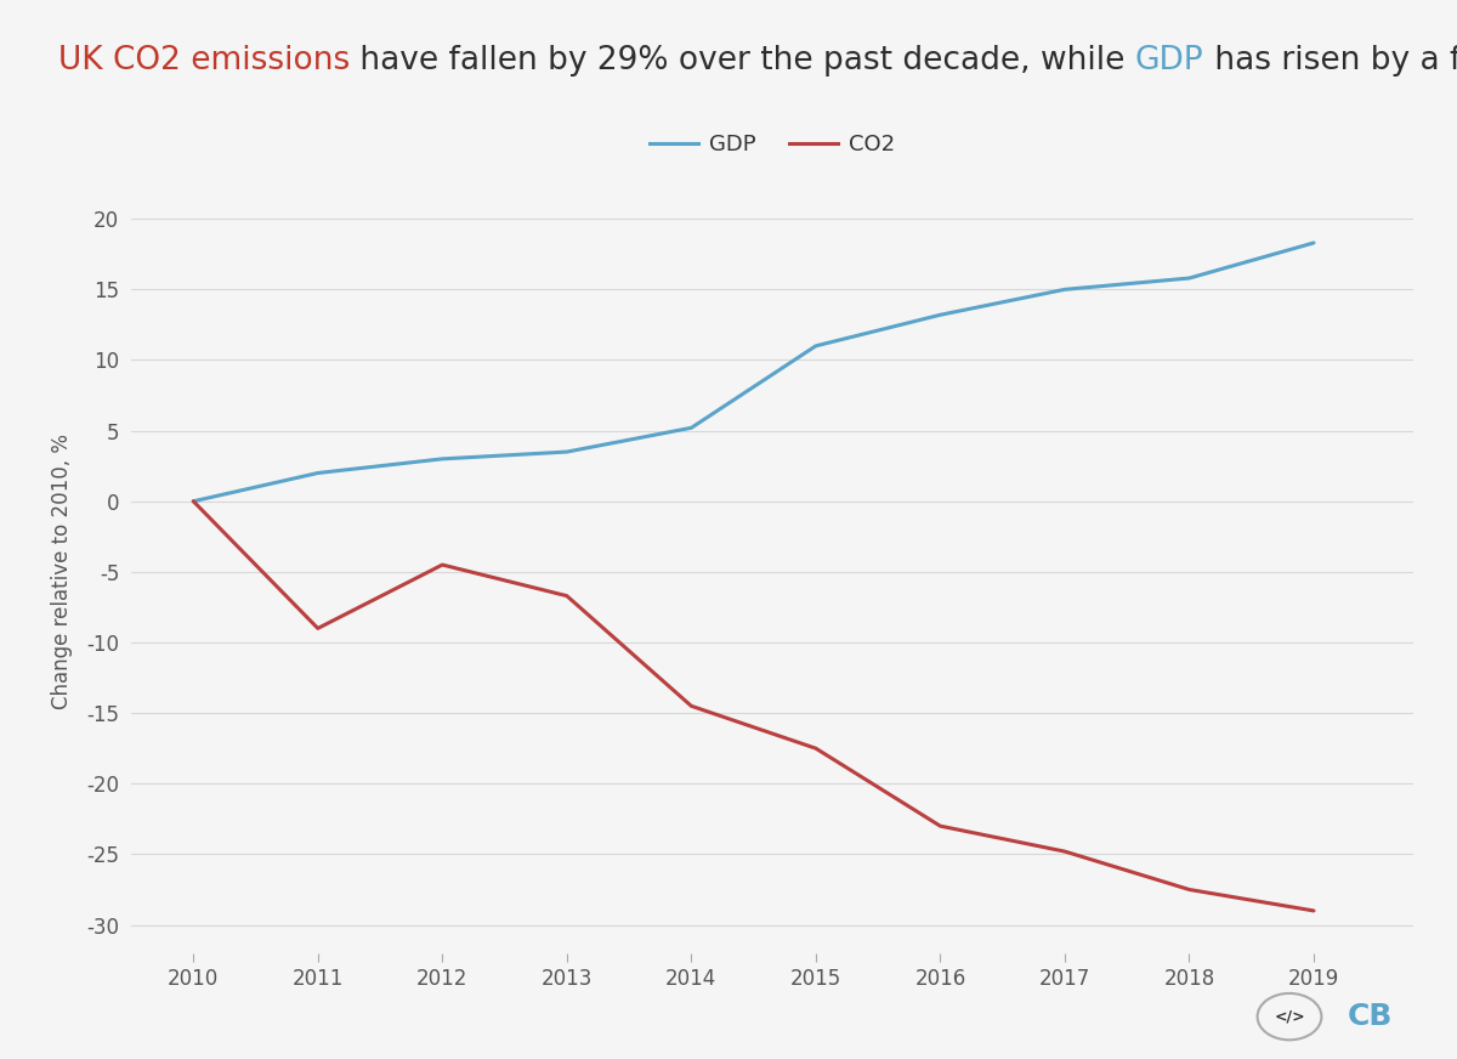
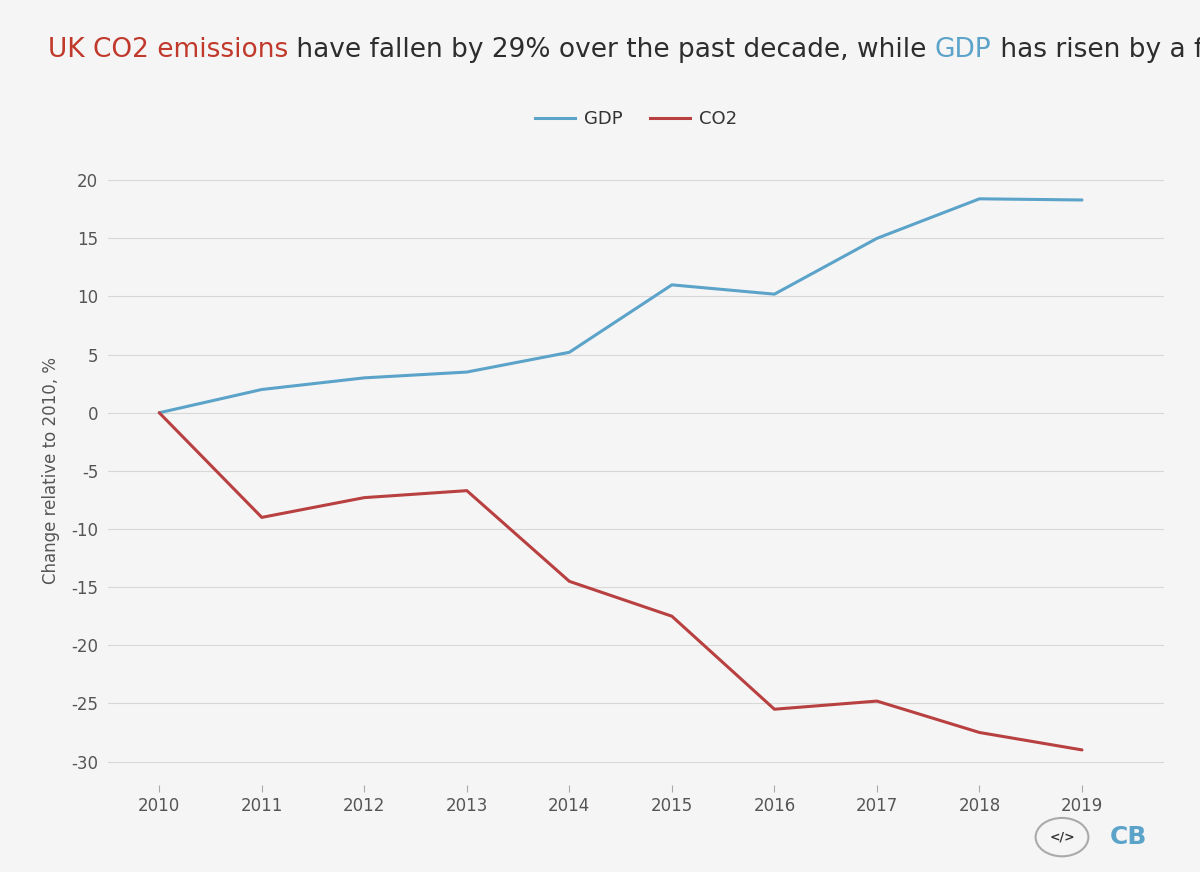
CO2/2012: -4.5 -> -7.3
GDP/2016: 13.2 -> 10.2
CO2/2016: -23.0 -> -25.5
GDP/2018: 15.8 -> 18.4
